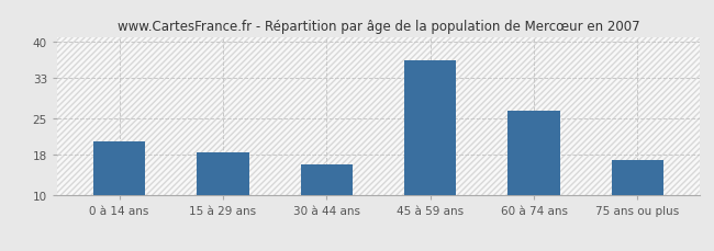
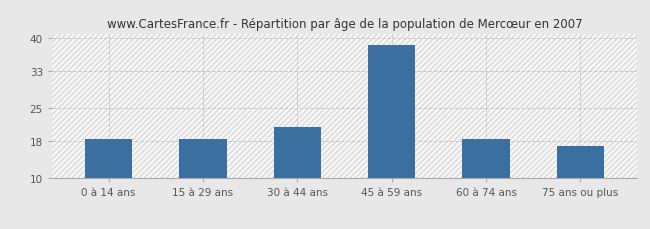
0 à 14 ans: 20.5 -> 18.5
30 à 44 ans: 16.0 -> 21.0
45 à 59 ans: 36.5 -> 38.5
60 à 74 ans: 26.5 -> 18.5
